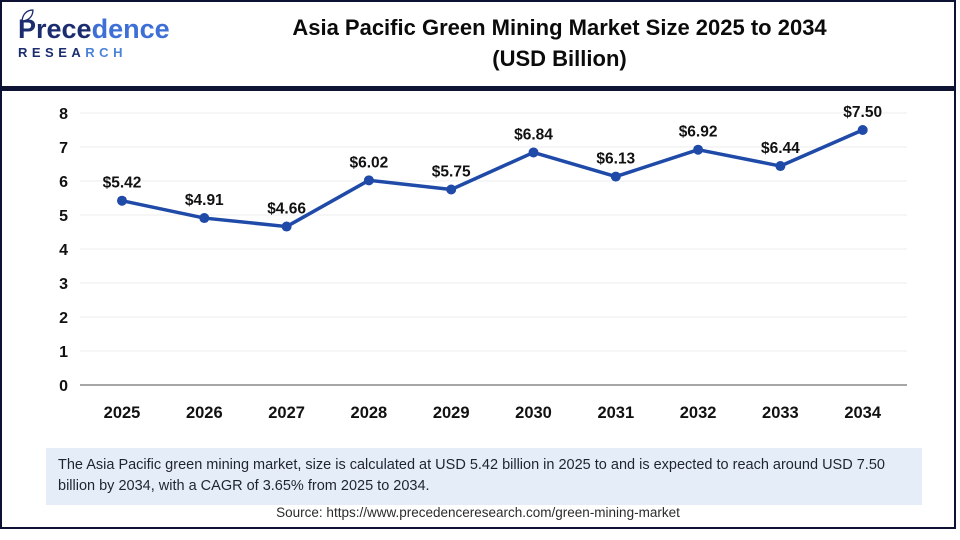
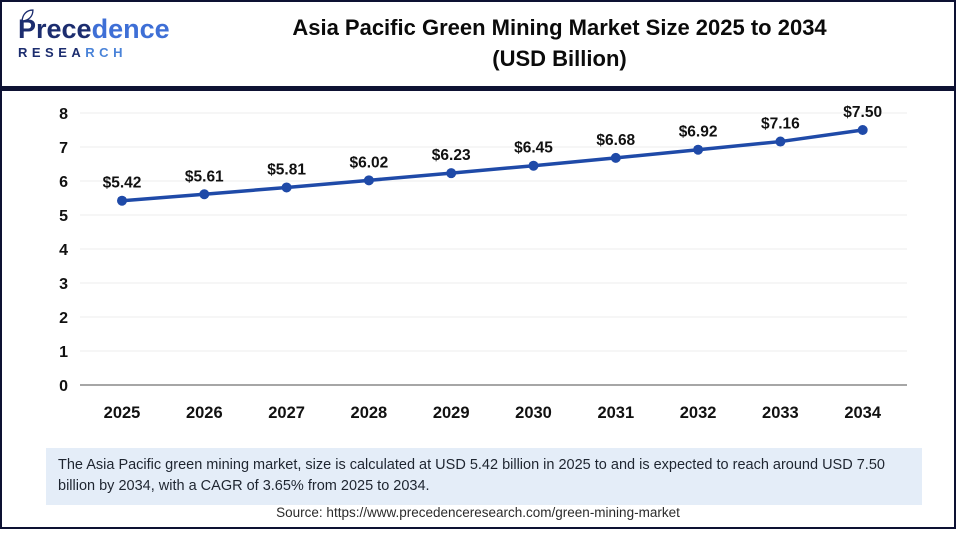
2026: $4.91 -> $5.61
2027: $4.66 -> $5.81
2029: $5.75 -> $6.23
2030: $6.84 -> $6.45
2031: $6.13 -> $6.68
2033: $6.44 -> $7.16
